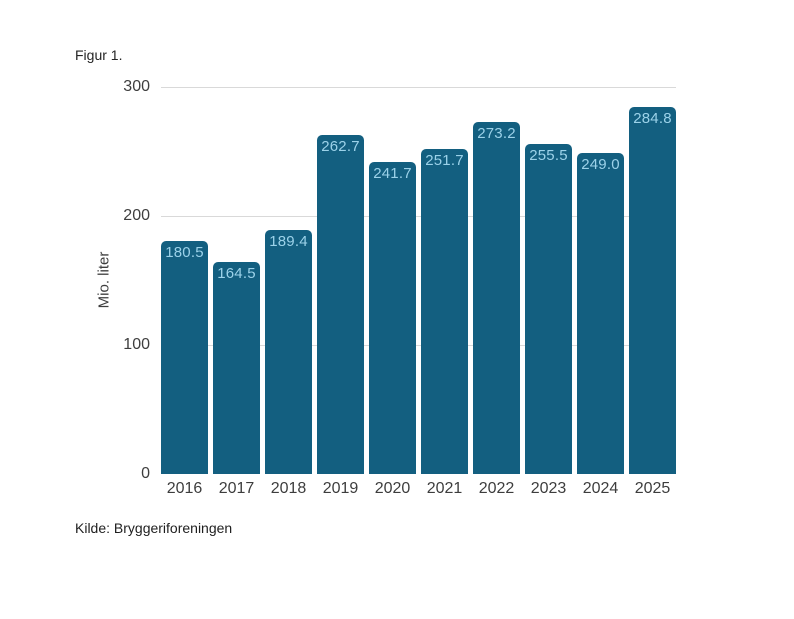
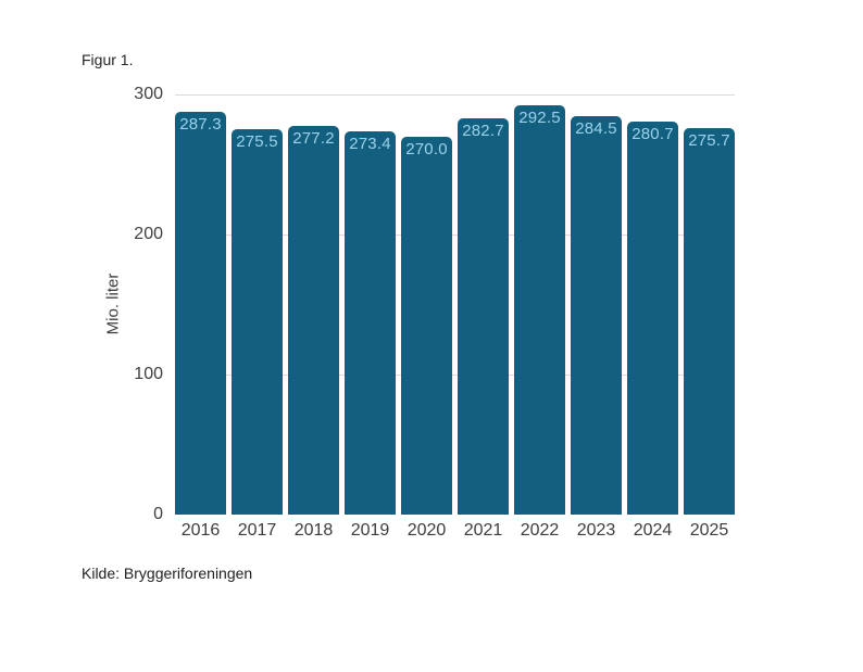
2016: 180.5 -> 287.3
2017: 164.5 -> 275.5
2018: 189.4 -> 277.2
2019: 262.7 -> 273.4
2020: 241.7 -> 270.0
2021: 251.7 -> 282.7
2022: 273.2 -> 292.5
2023: 255.5 -> 284.5
2024: 249.0 -> 280.7
2025: 284.8 -> 275.7
